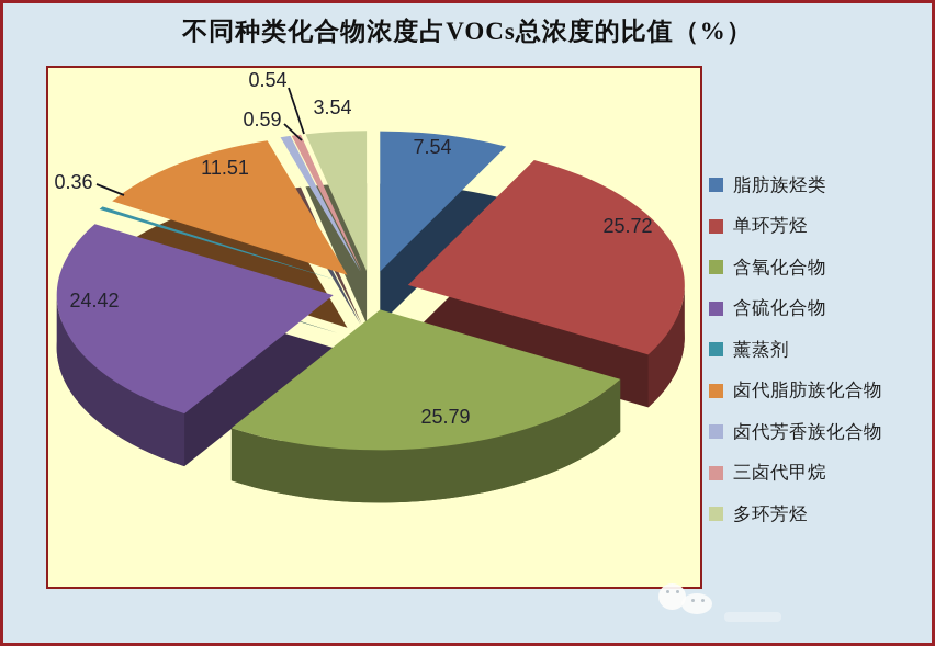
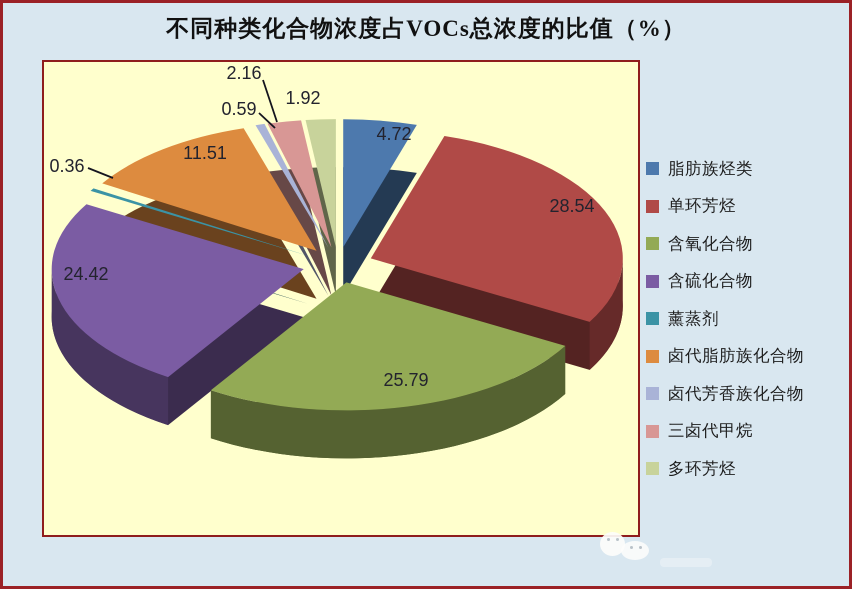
脂肪族烃类: 7.54 -> 4.72
单环芳烃: 25.72 -> 28.54
三卤代甲烷: 0.54 -> 2.16
多环芳烃: 3.54 -> 1.92
